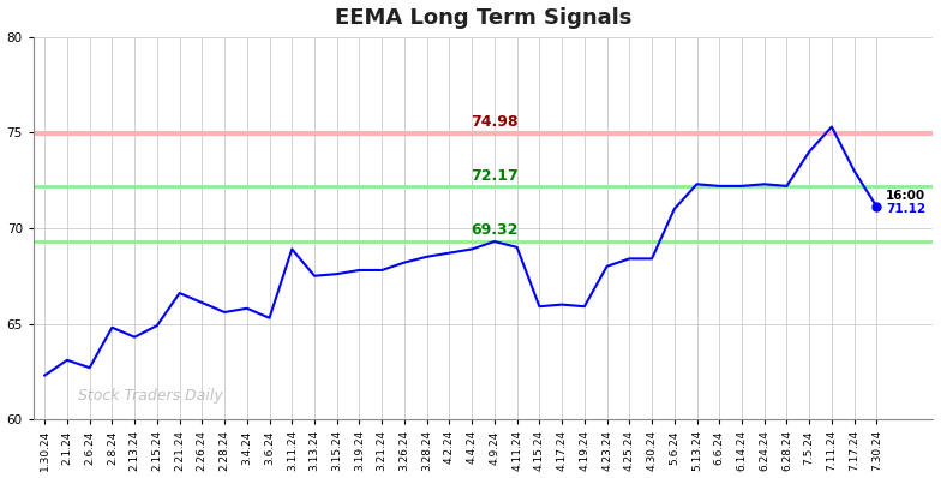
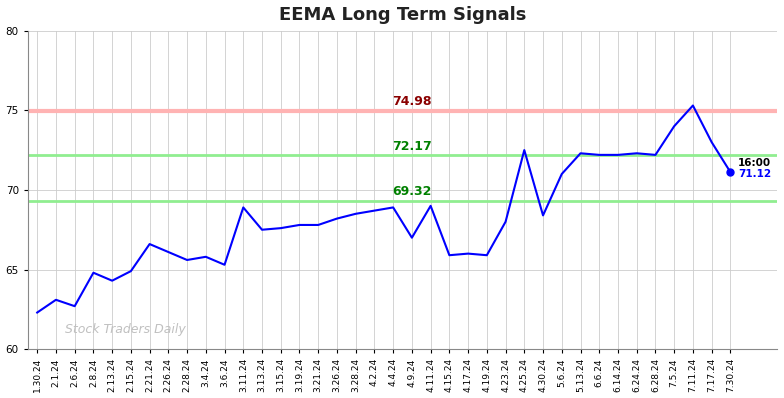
4.9.24: 69.3 -> 67.0
4.25.24: 68.4 -> 72.5
